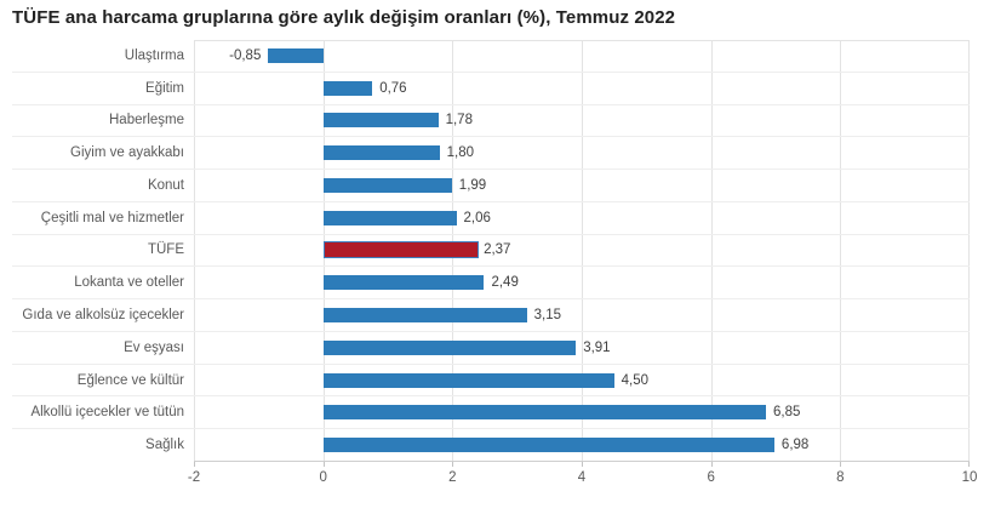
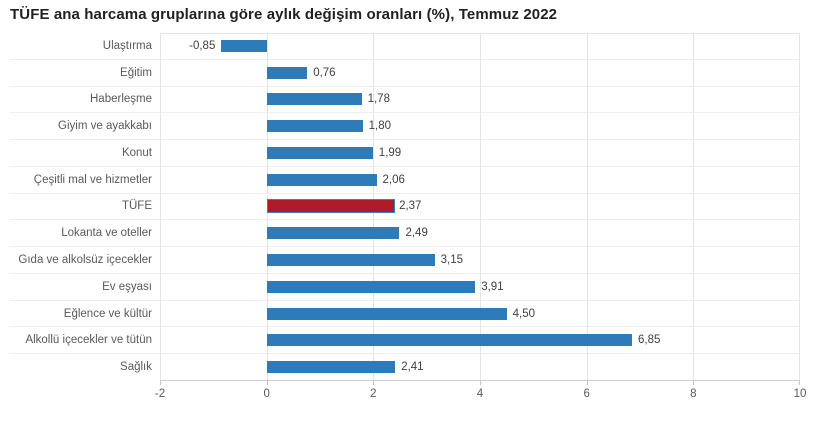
Sağlık: 6,98 -> 2,41
